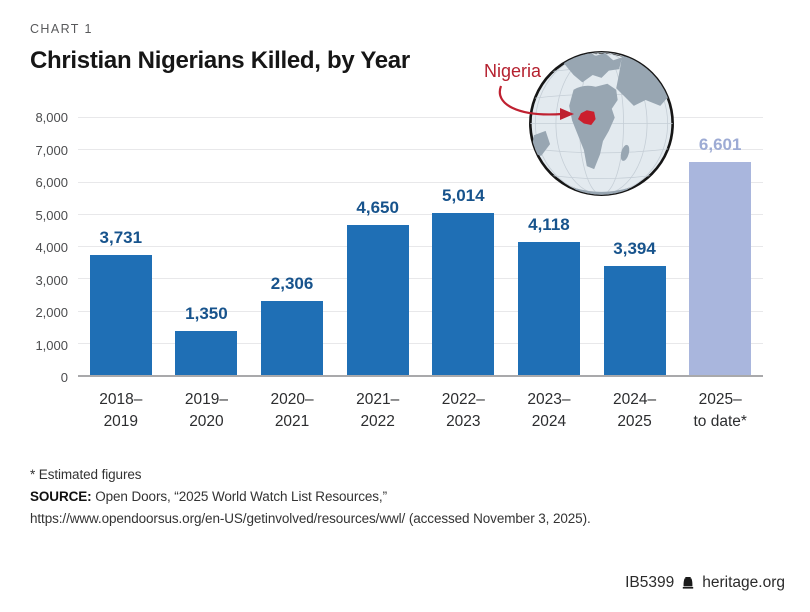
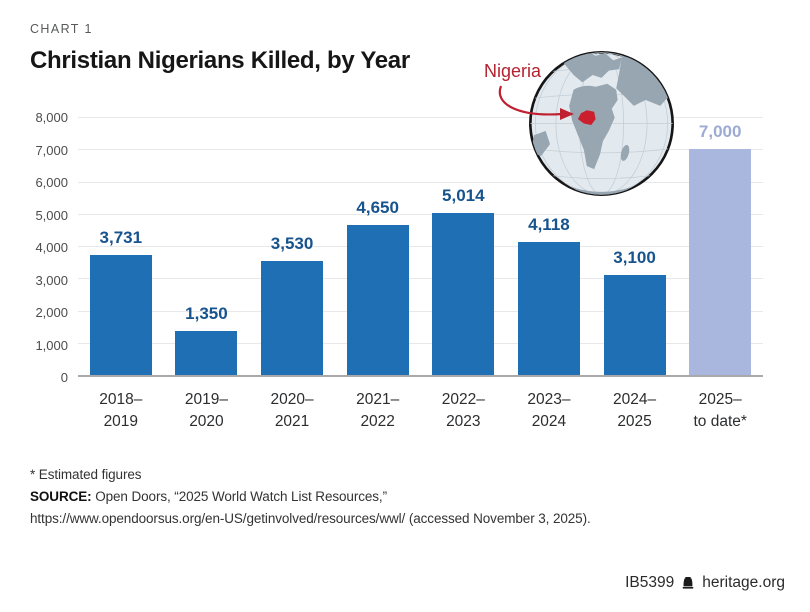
2020– 2021: 2,306 -> 3,530
2024– 2025: 3,394 -> 3,100
2025– to date*: 6,601 -> 7,000
